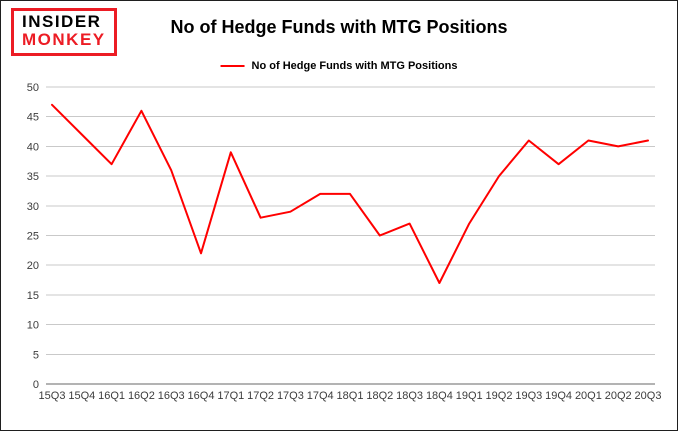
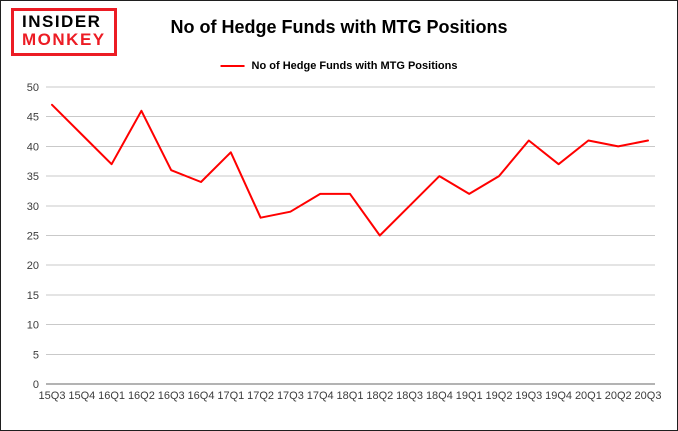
16Q4: 22 -> 34
18Q3: 27 -> 30
18Q4: 17 -> 35
19Q1: 27 -> 32
